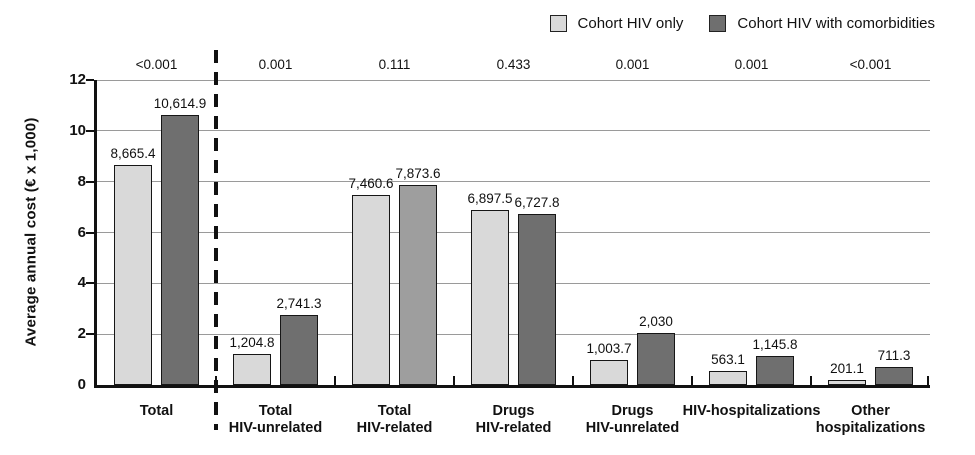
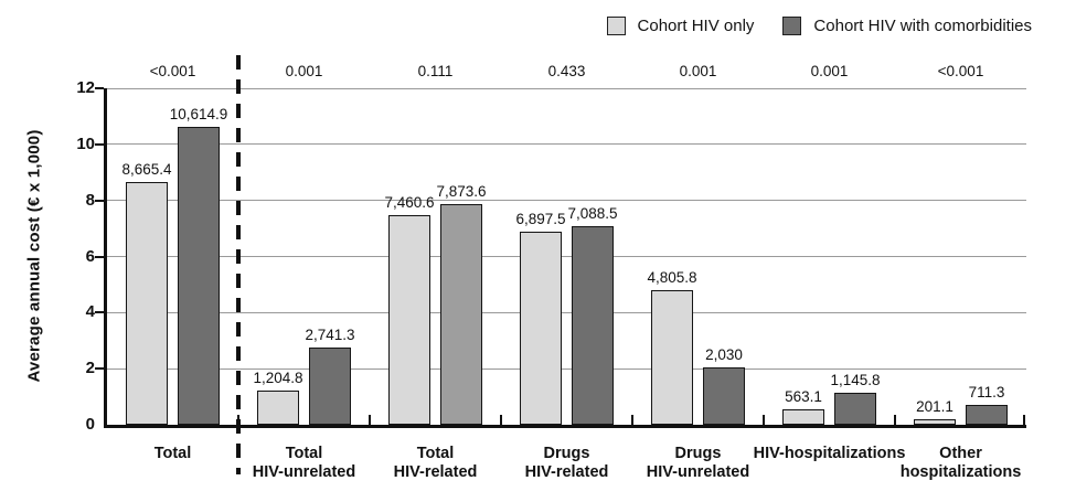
Cohort HIV with comorbidities/Drugs HIV-related: 6,727.8 -> 7,088.5
Cohort HIV only/Drugs HIV-unrelated: 1,003.7 -> 4,805.8
